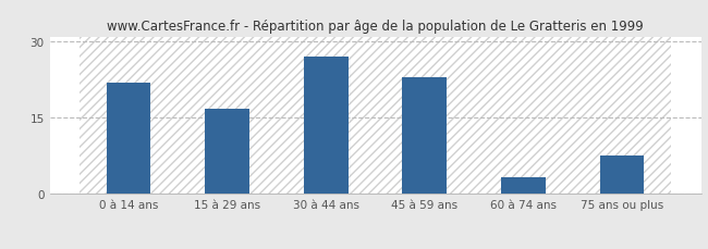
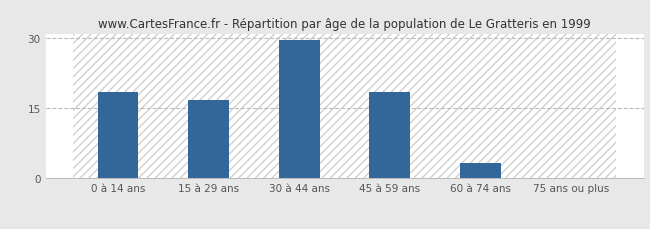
0 à 14 ans: 22.0 -> 18.5
30 à 44 ans: 27.0 -> 29.6
45 à 59 ans: 23.0 -> 18.4
75 ans ou plus: 7.5 -> 0.1
